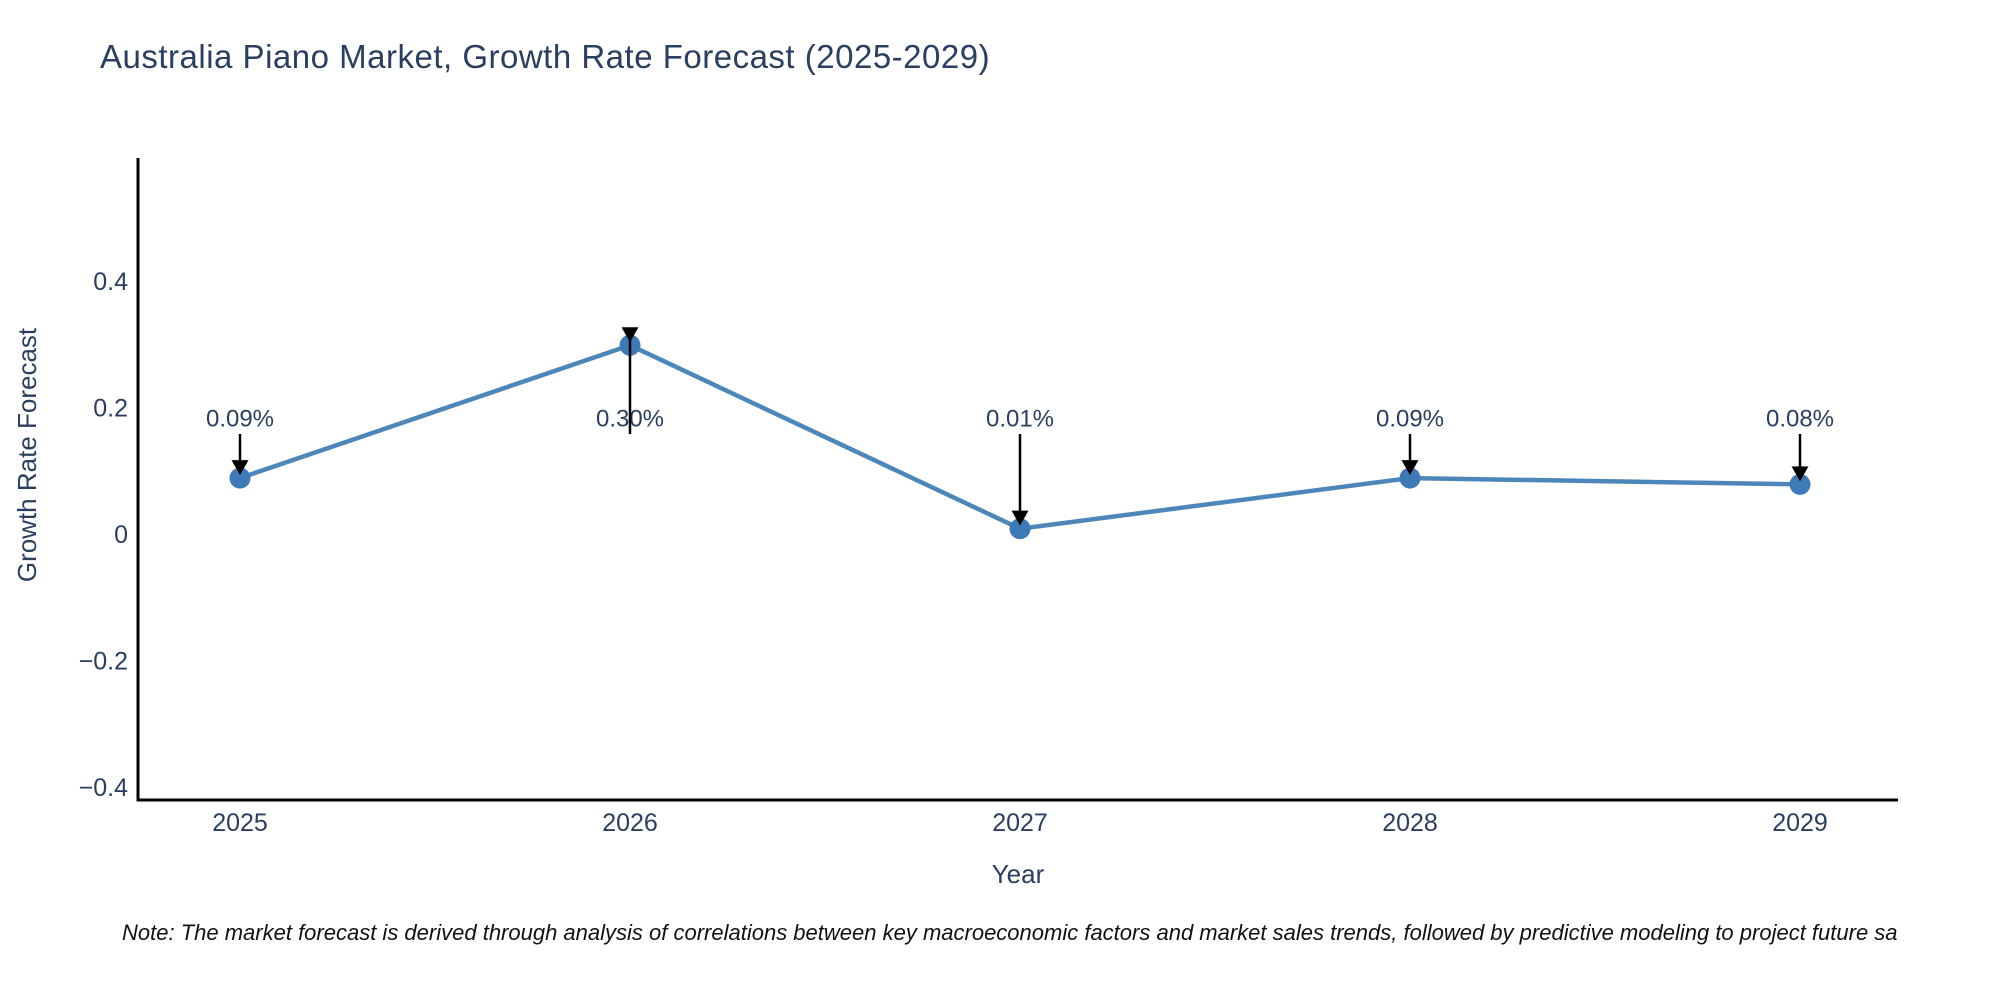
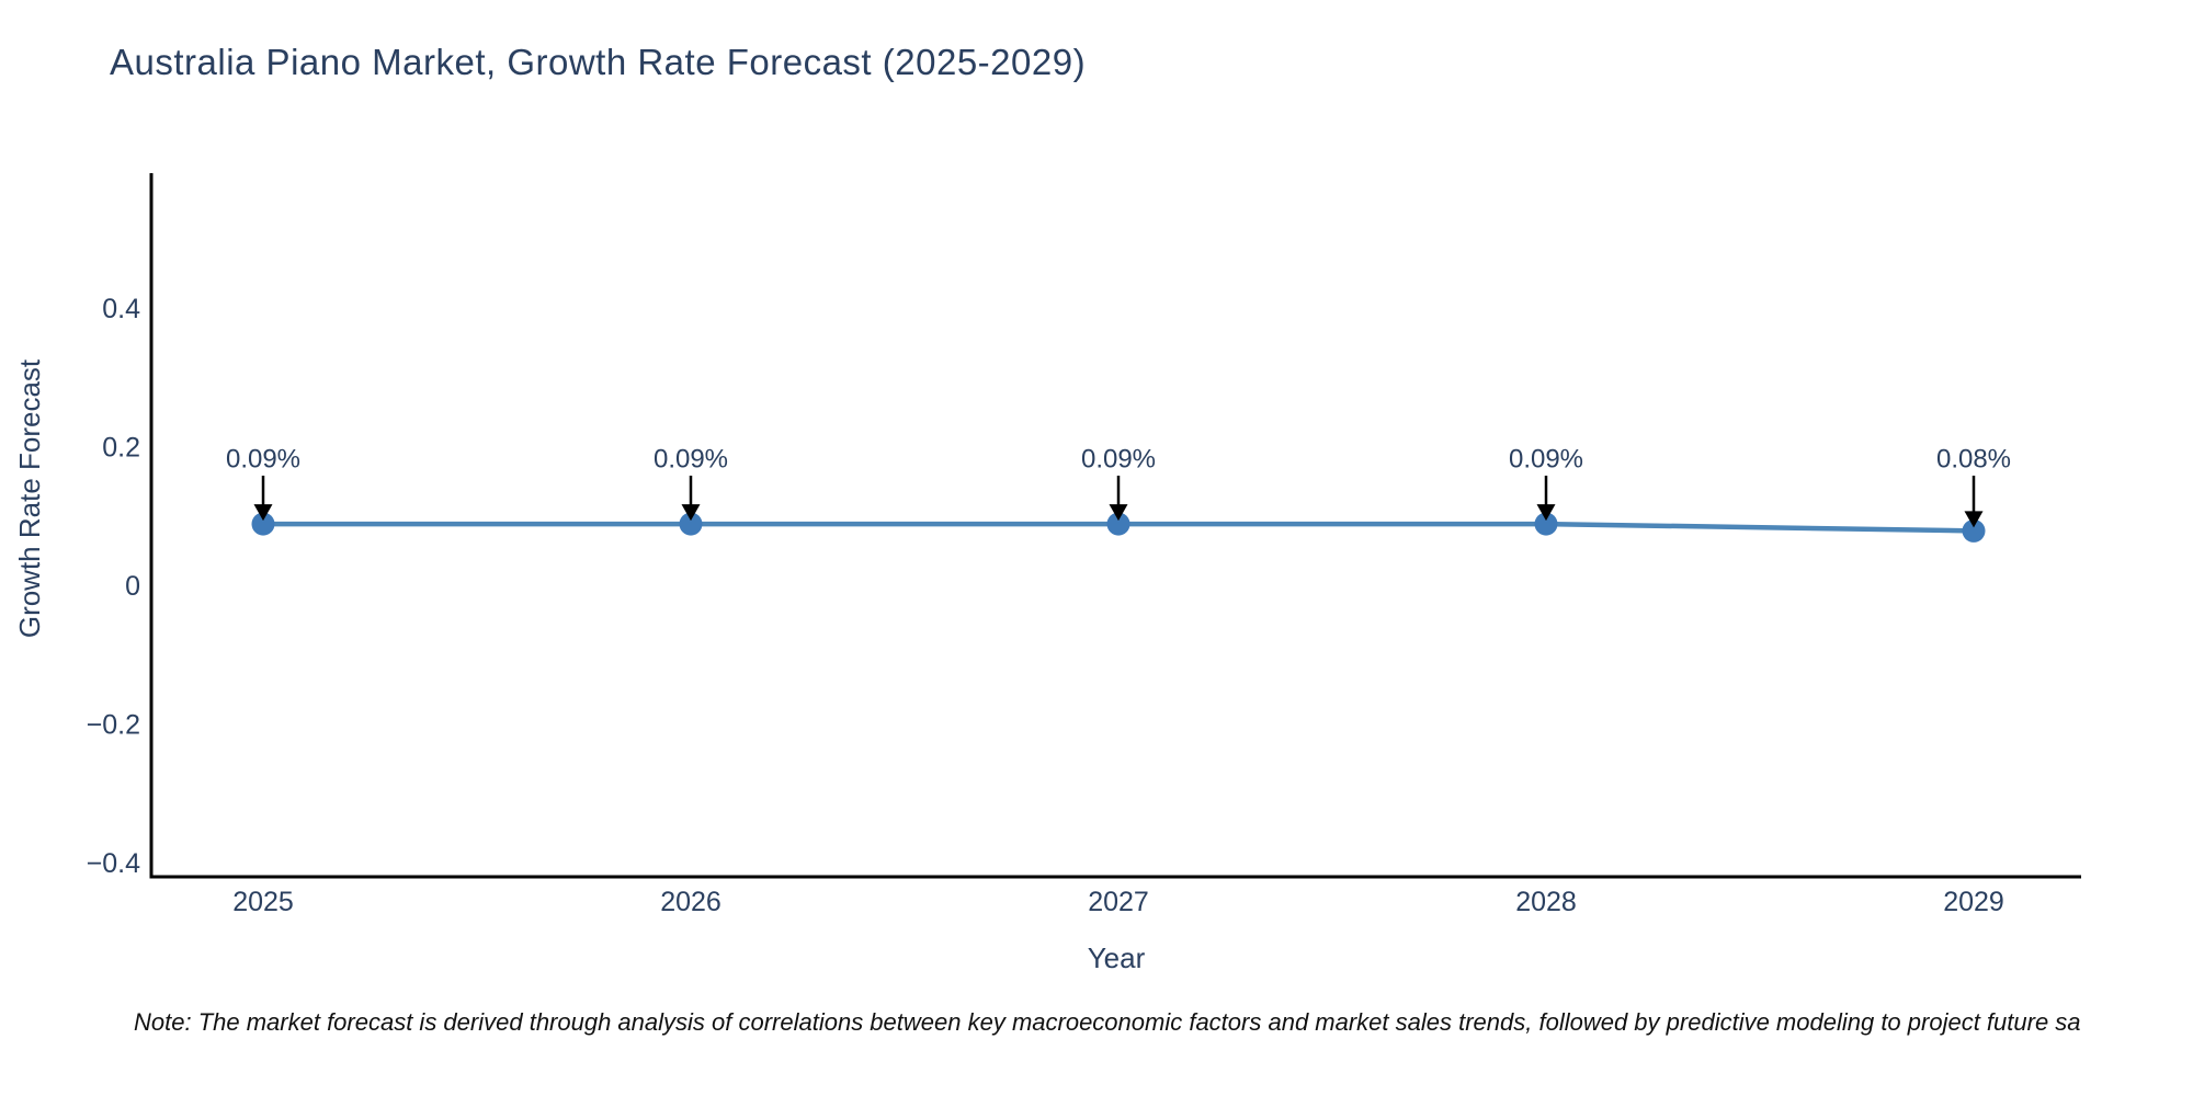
2026: 0.30% -> 0.09%
2027: 0.01% -> 0.09%
